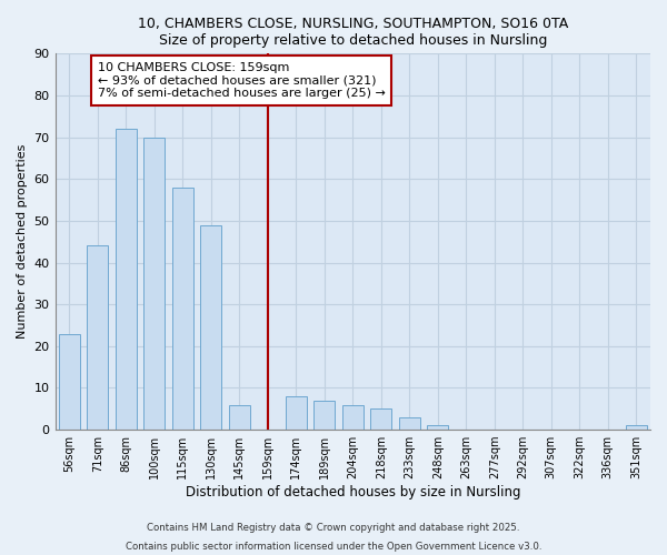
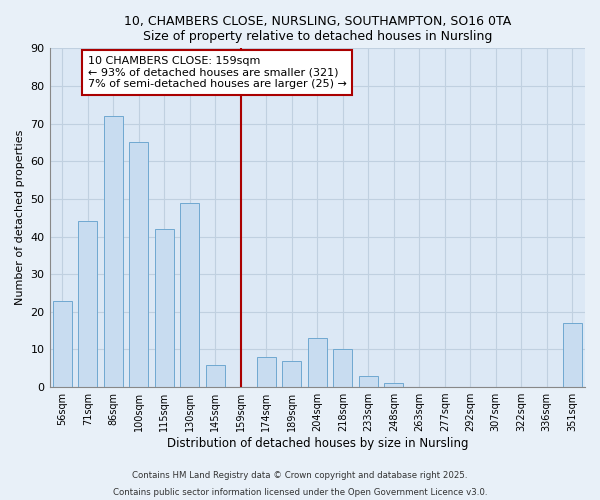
100sqm: 70 -> 65
115sqm: 58 -> 42
204sqm: 6 -> 13
218sqm: 5 -> 10
351sqm: 1 -> 17
